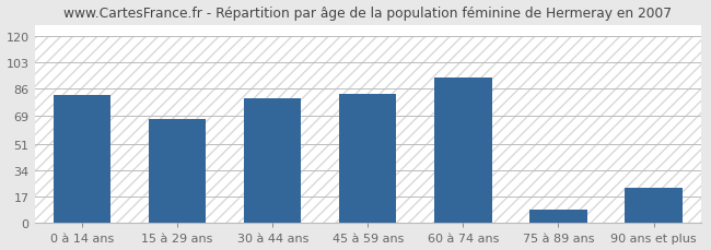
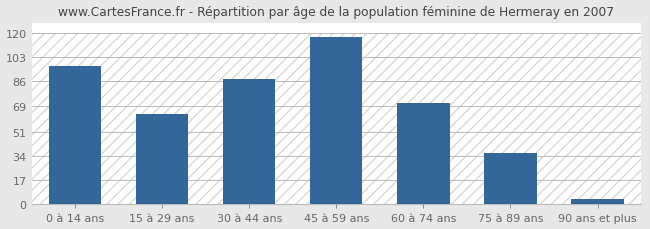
0 à 14 ans: 82 -> 97
15 à 29 ans: 67 -> 63
30 à 44 ans: 80 -> 88
45 à 59 ans: 83 -> 117
60 à 74 ans: 93 -> 71
75 à 89 ans: 9 -> 36
90 ans et plus: 23 -> 4
